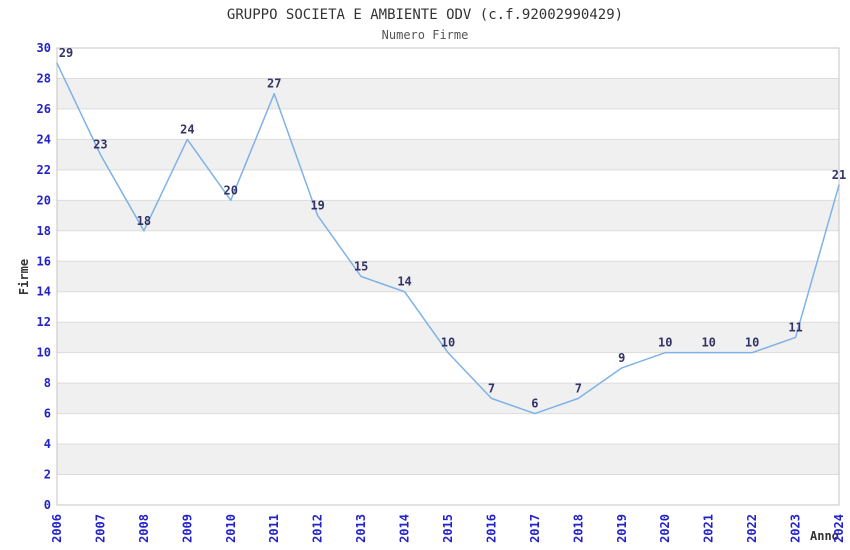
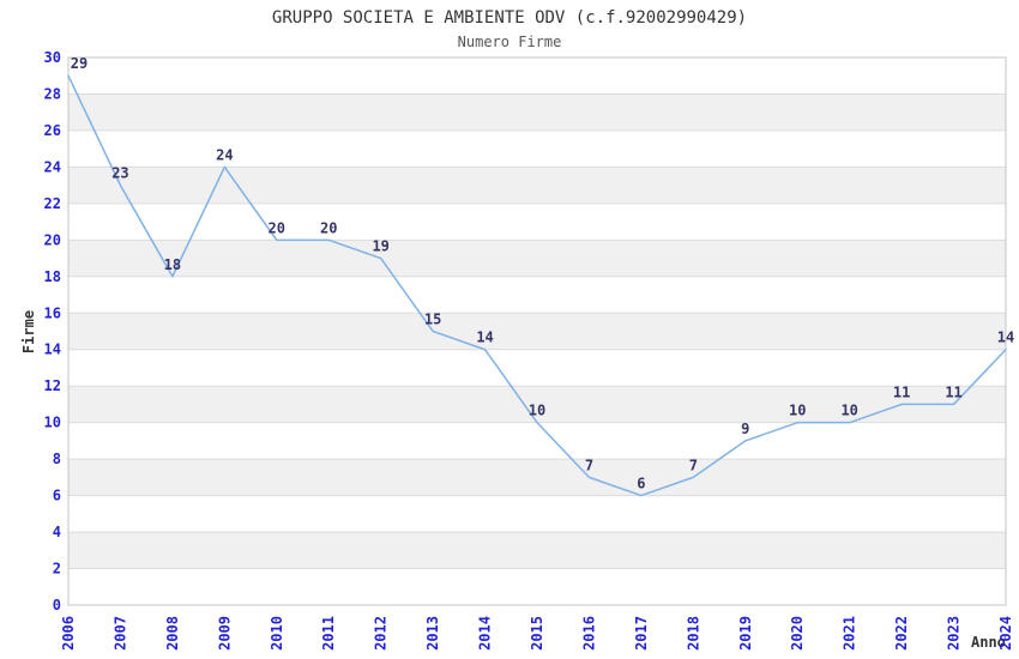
2011: 27 -> 20
2022: 10 -> 11
2024: 21 -> 14
